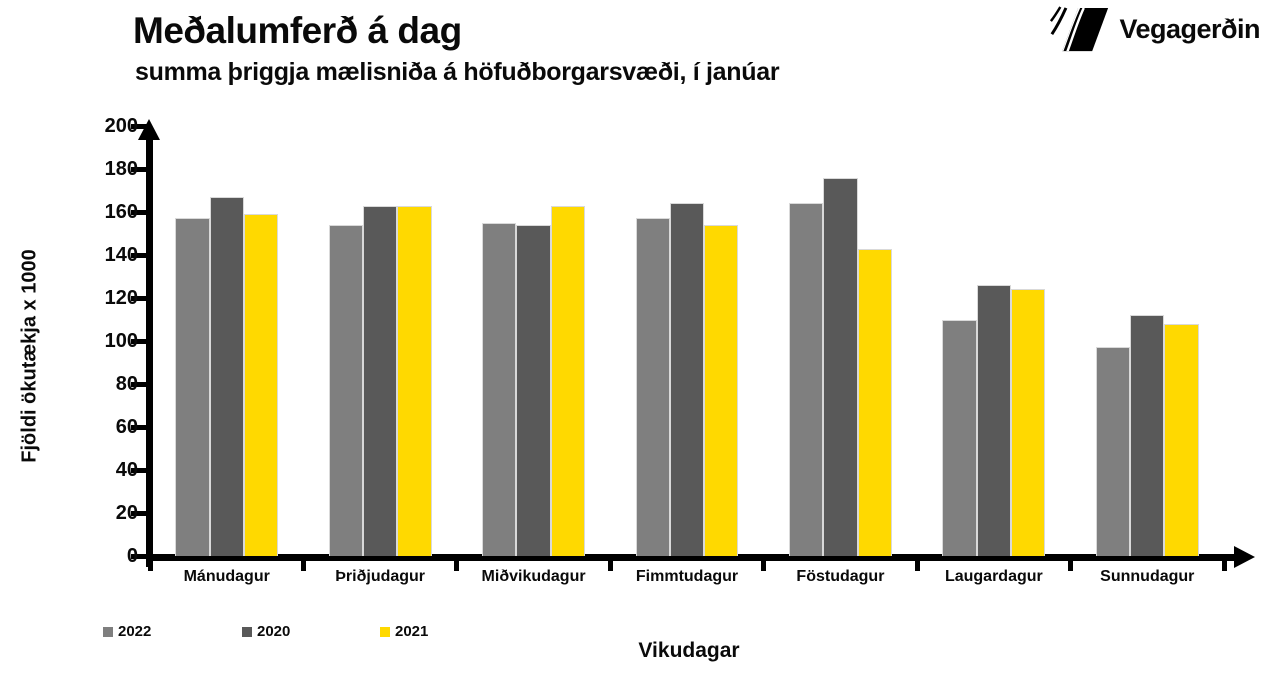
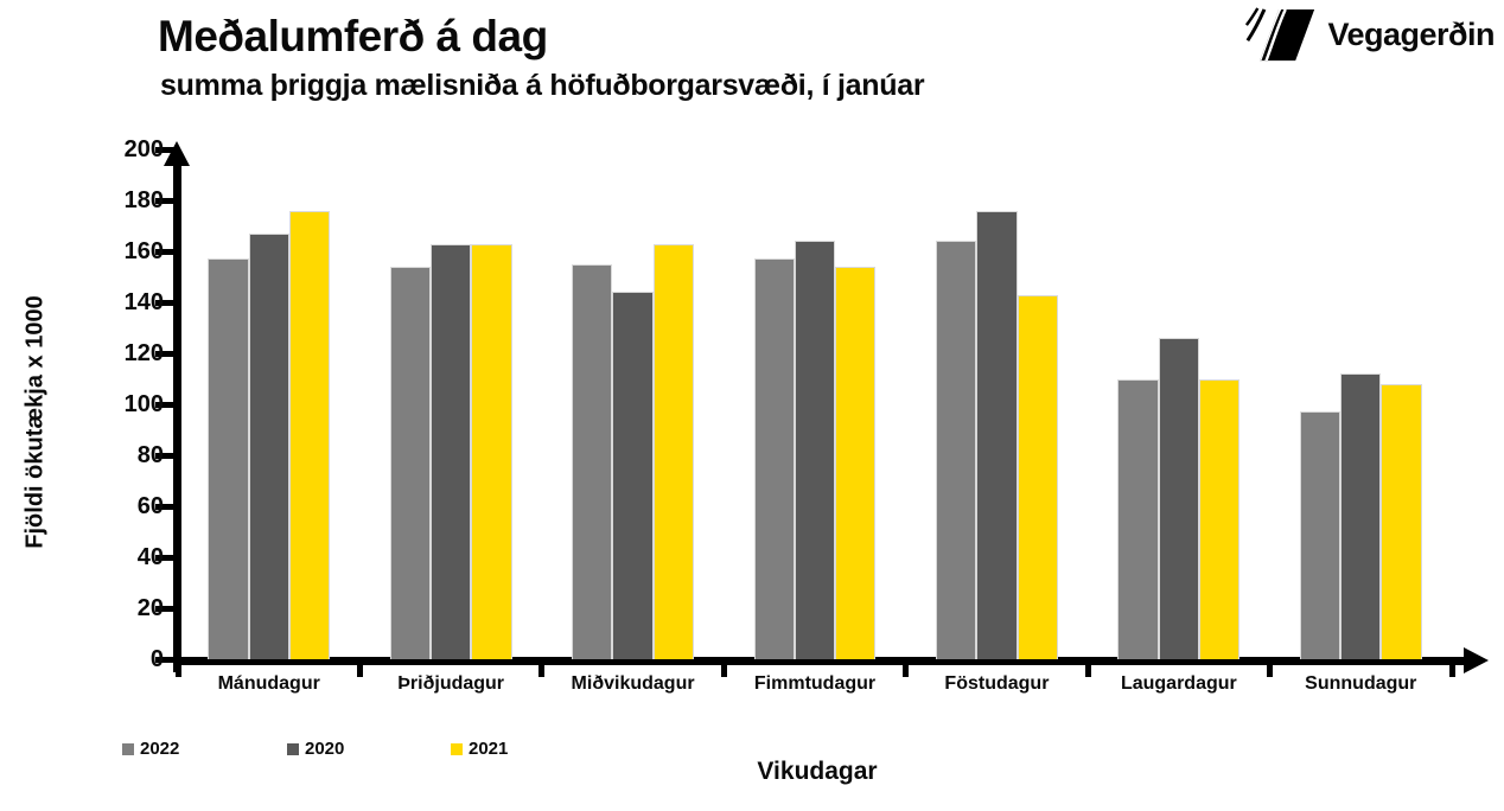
2021/Mánudagur: 159 -> 176
2020/Miðvikudagur: 154 -> 144
2021/Laugardagur: 124 -> 110
